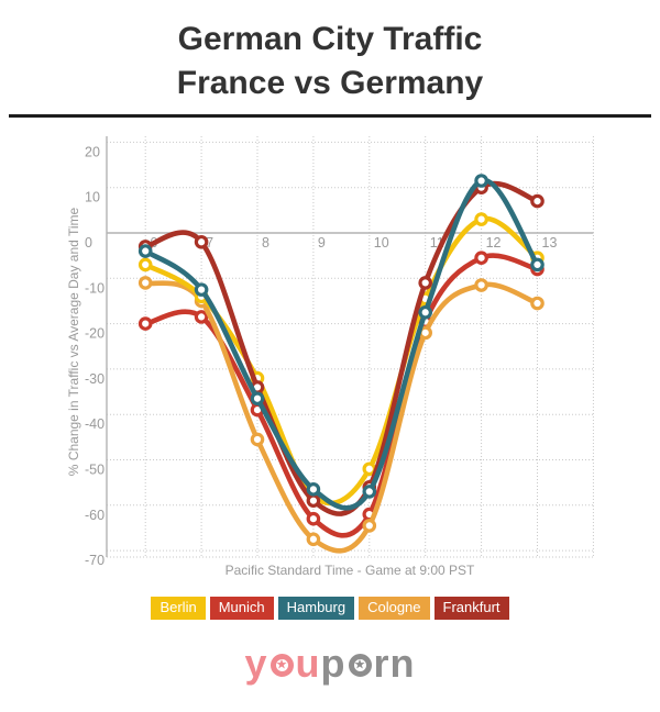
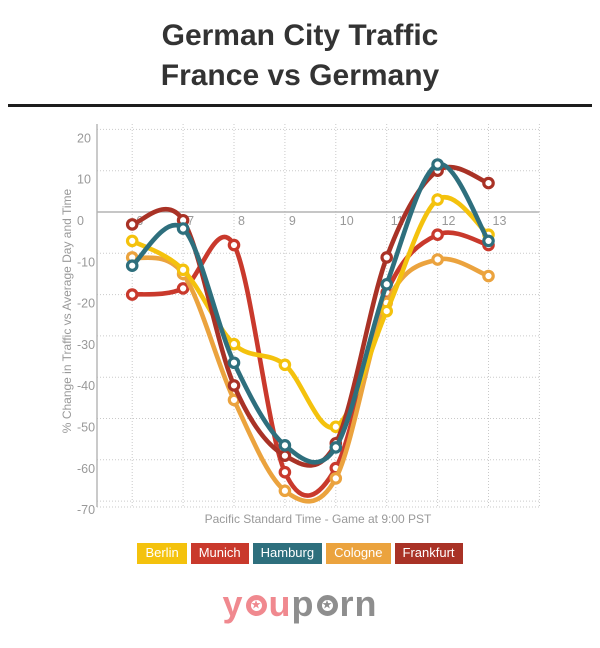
Hamburg/6: -4 -> -13
Hamburg/7: -12 -> -4
Munich/8: -39 -> -8
Frankfurt/8: -34 -> -42
Berlin/9: -58 -> -37
Berlin/11: -14 -> -24
